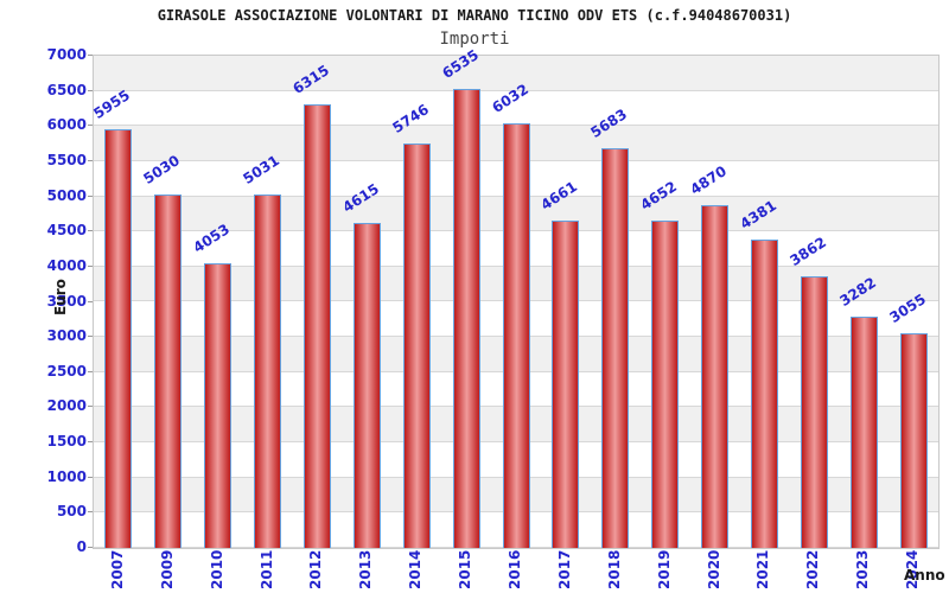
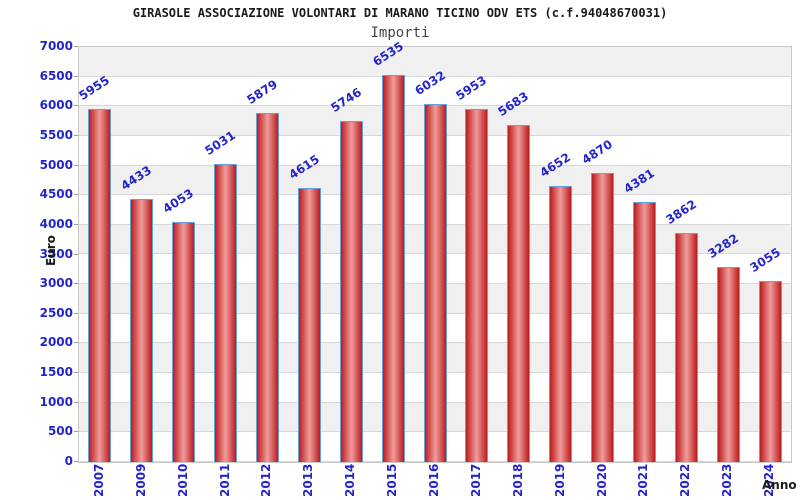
2009: 5030 -> 4433
2012: 6315 -> 5879
2017: 4661 -> 5953
